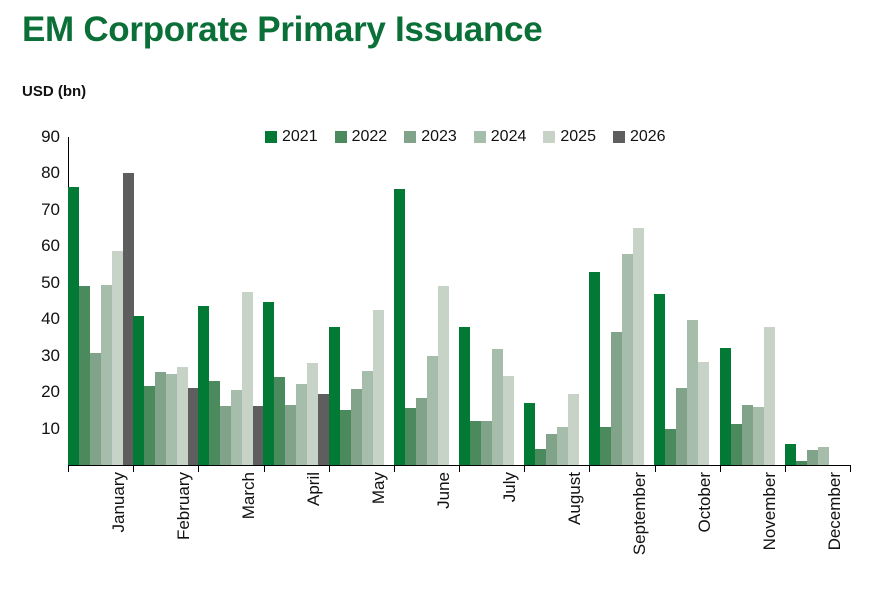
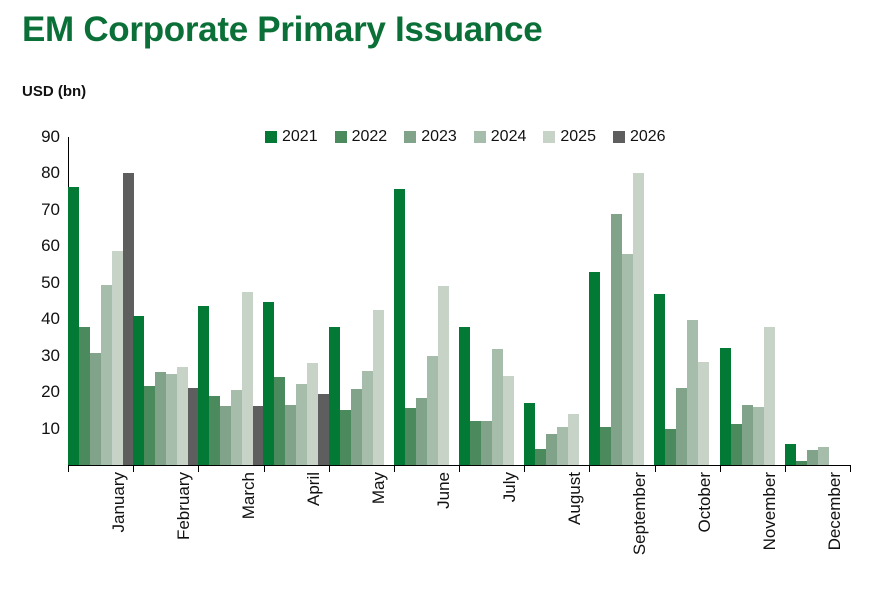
2022/January: 49 -> 38
2022/March: 23 -> 19
2025/August: 19 -> 14
2023/September: 36 -> 69
2025/September: 65 -> 80
